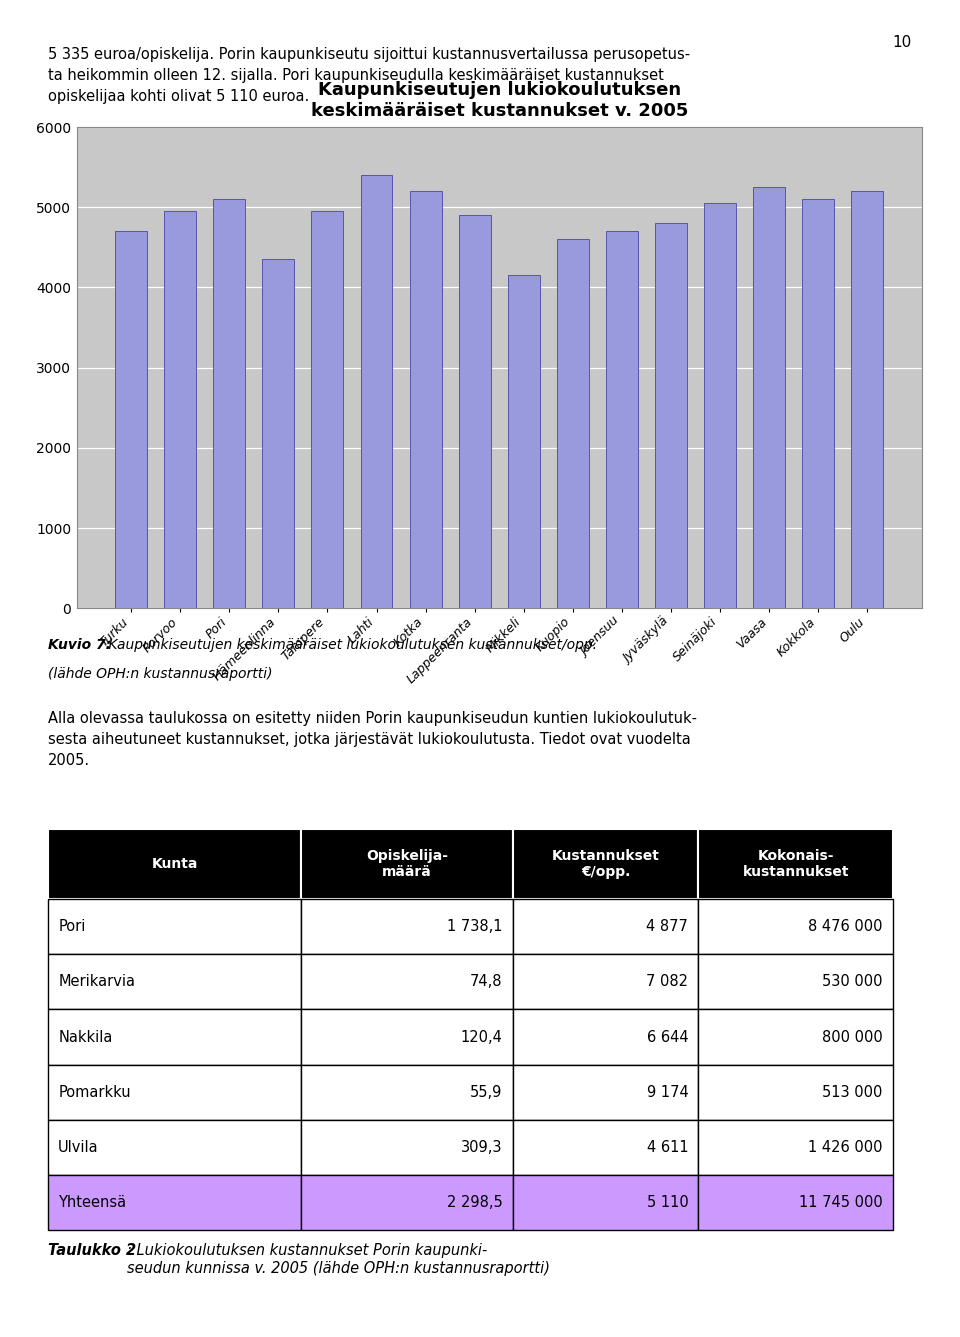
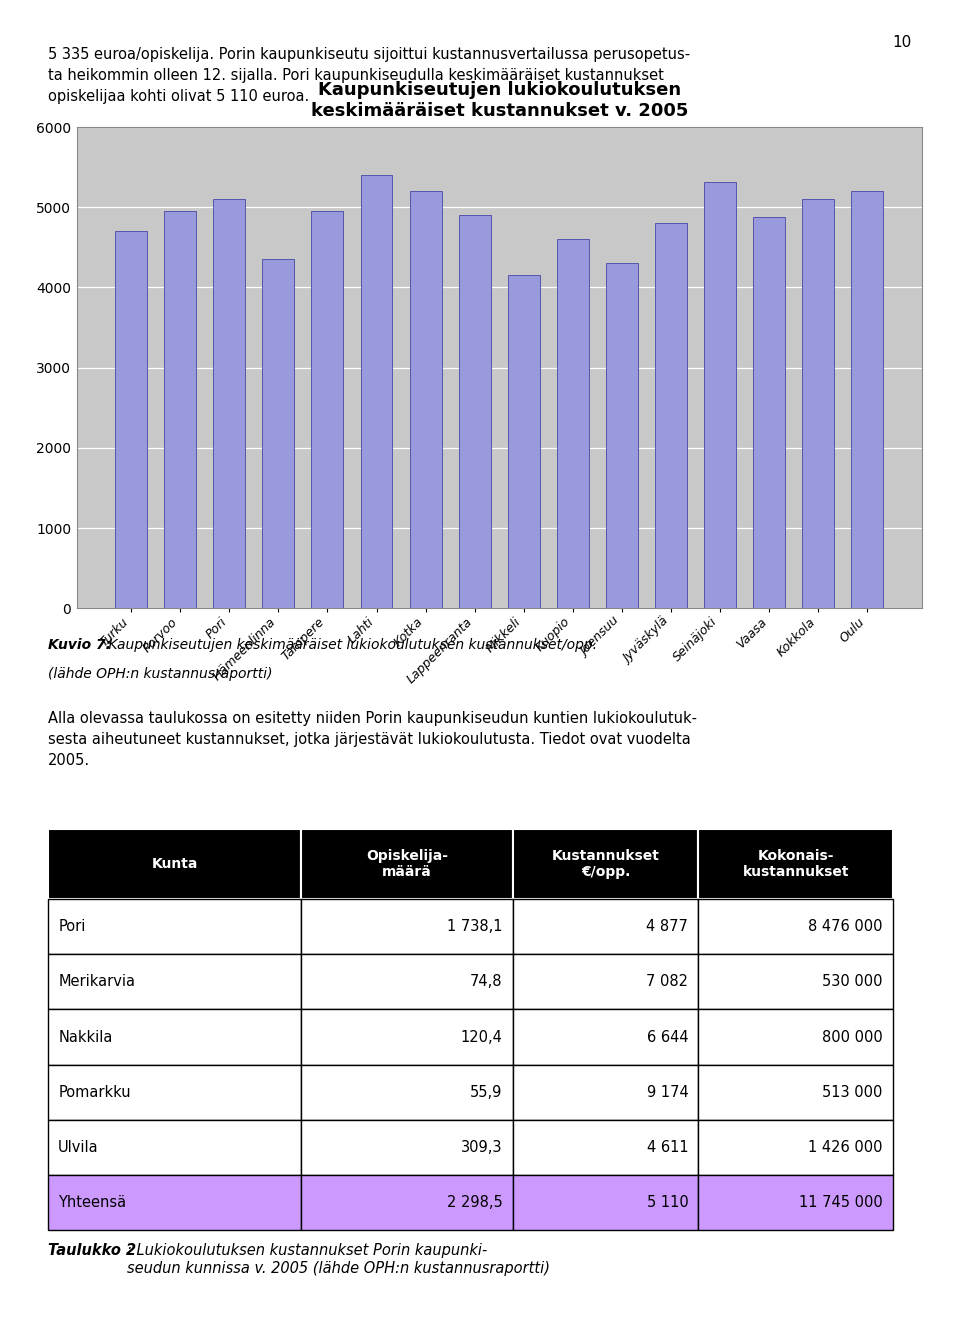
Joensuu: 4700 -> 4300
Seinäjoki: 5050 -> 5320
Vaasa: 5250 -> 4880
